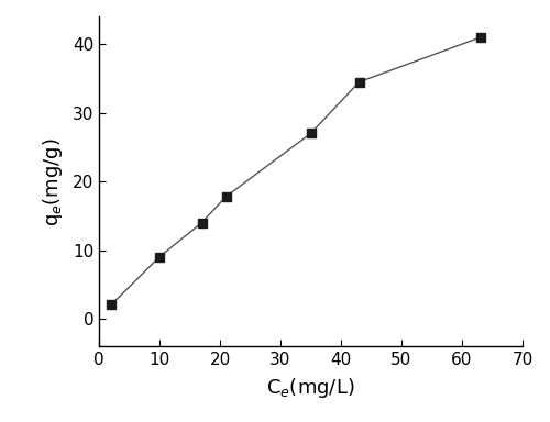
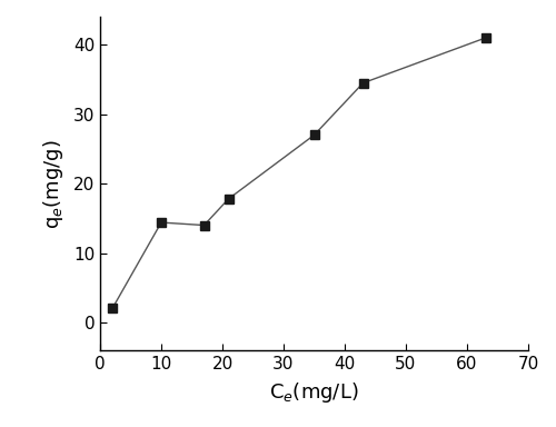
10: 9.0 -> 14.4
